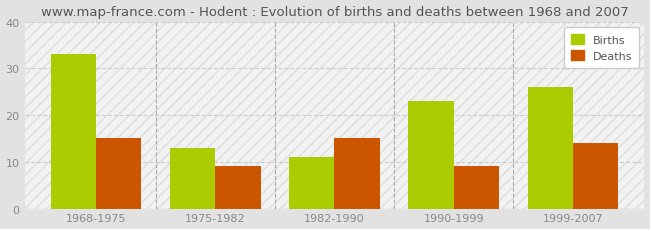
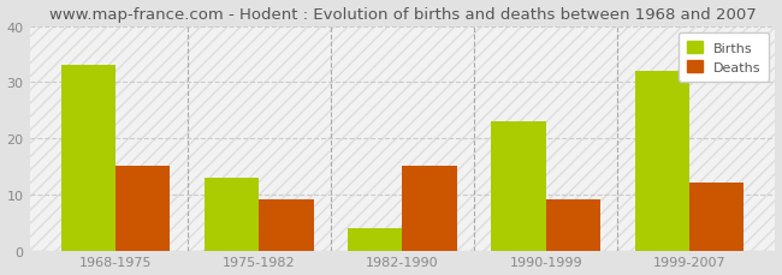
Births/1982-1990: 11 -> 4
Births/1999-2007: 26 -> 32
Deaths/1999-2007: 14 -> 12
